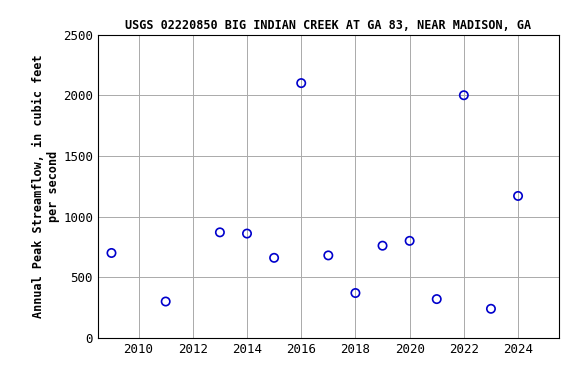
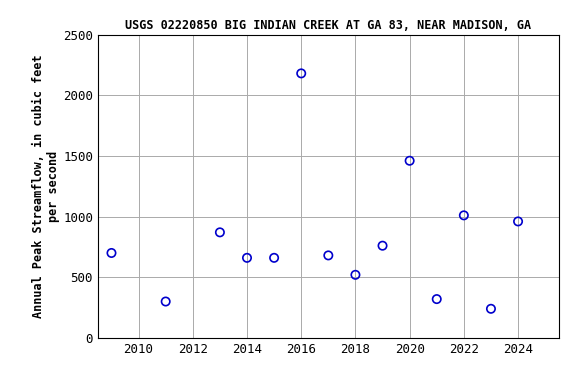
2014: 860 -> 660
2016: 2100 -> 2180
2018: 370 -> 520
2020: 800 -> 1460
2022: 2000 -> 1010
2024: 1170 -> 960
